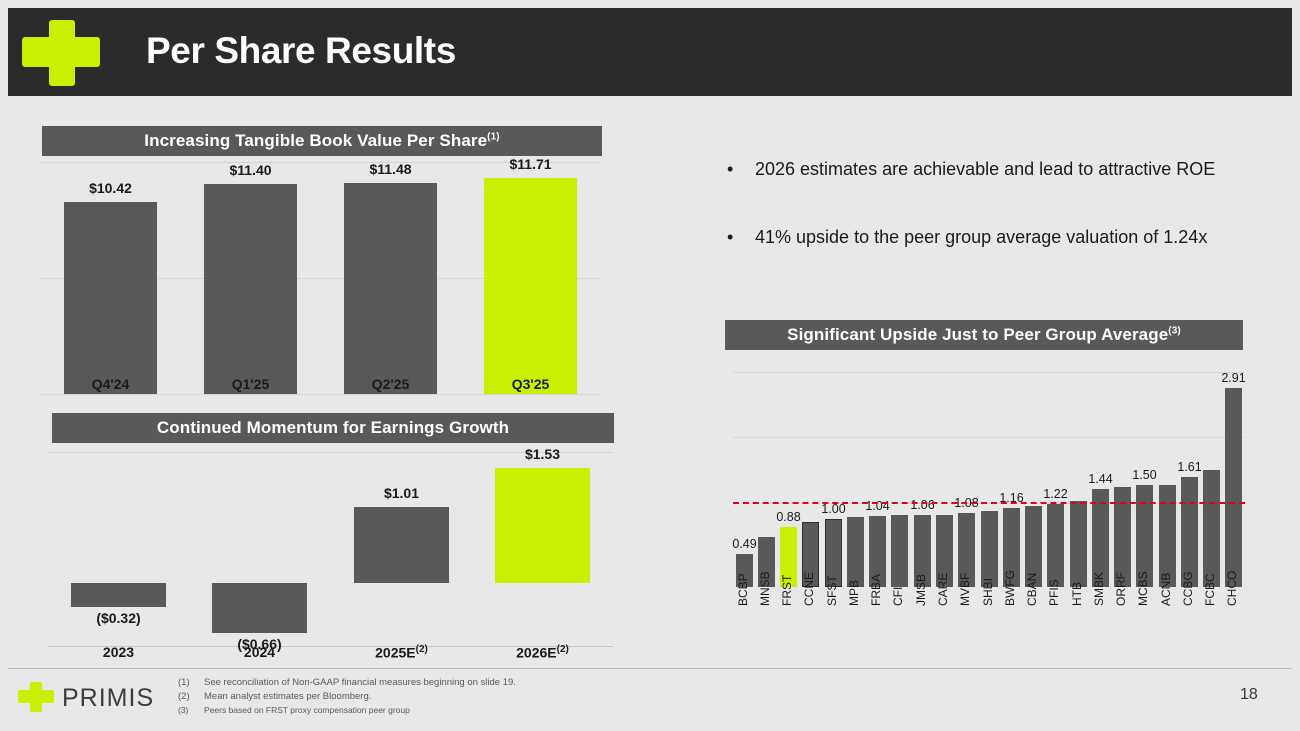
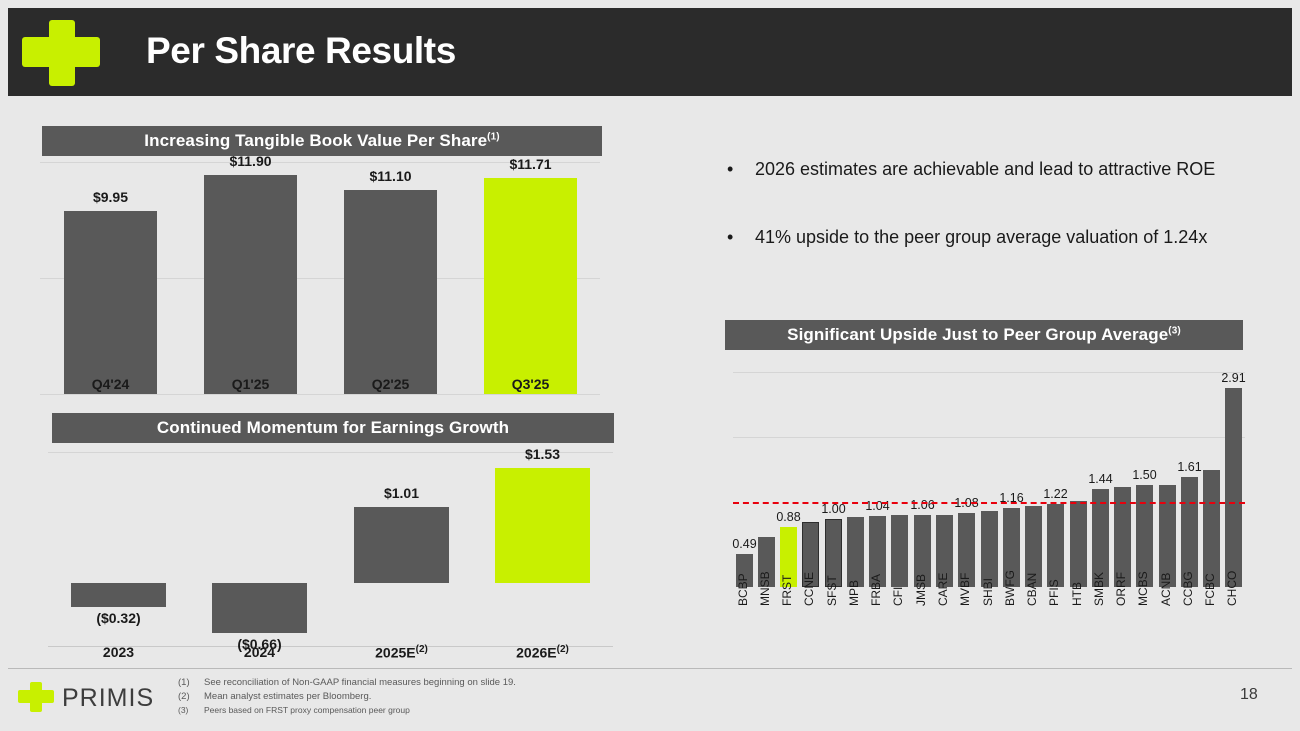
Increasing Tangible Book Value Per Share/Q4'24: $10.42 -> $9.95
Increasing Tangible Book Value Per Share/Q1'25: $11.40 -> $11.90
Increasing Tangible Book Value Per Share/Q2'25: $11.48 -> $11.10
